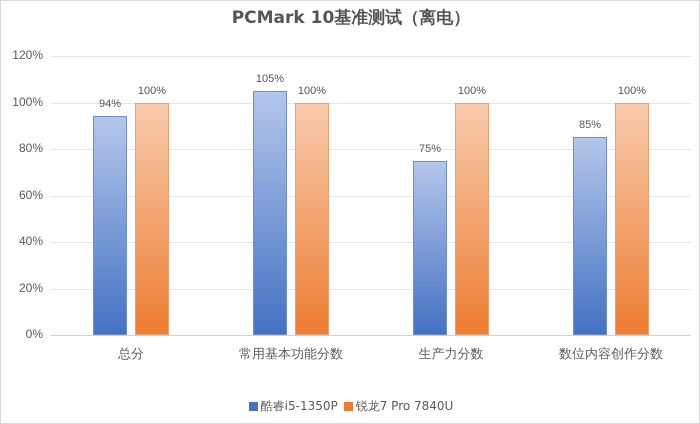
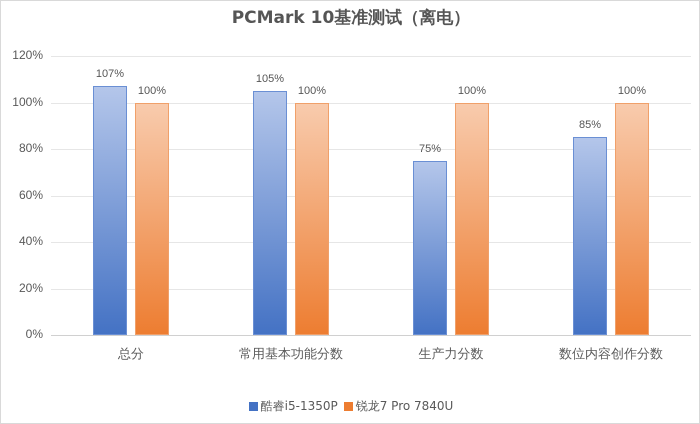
酷睿i5-1350P/总分: 94% -> 107%
